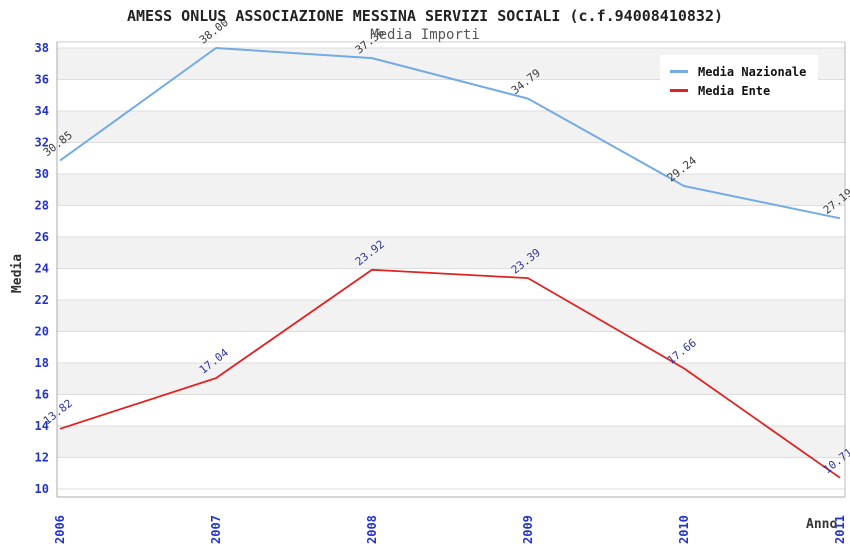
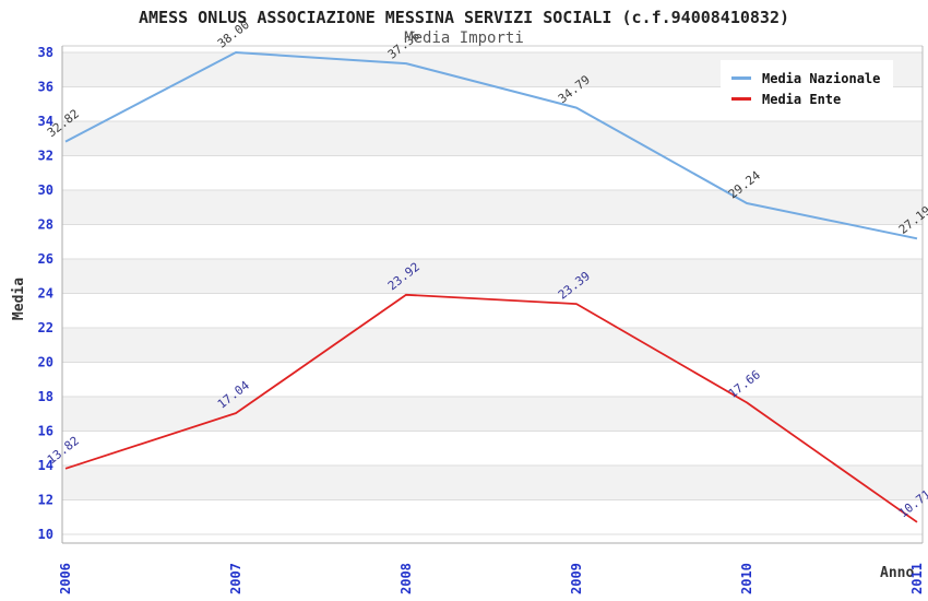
Media Nazionale/2006: 30.85 -> 32.82
